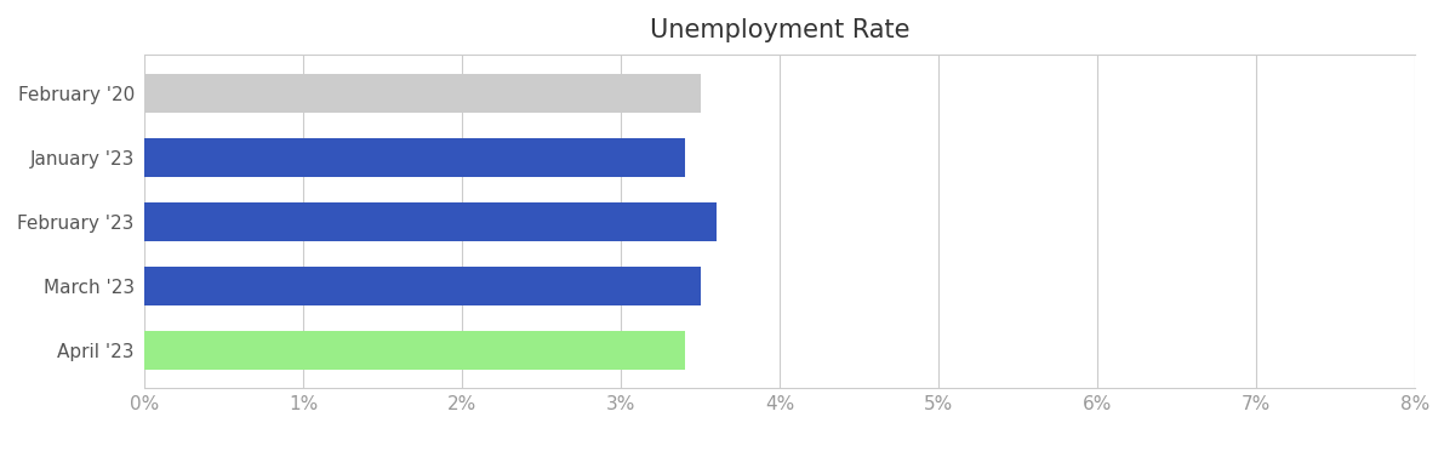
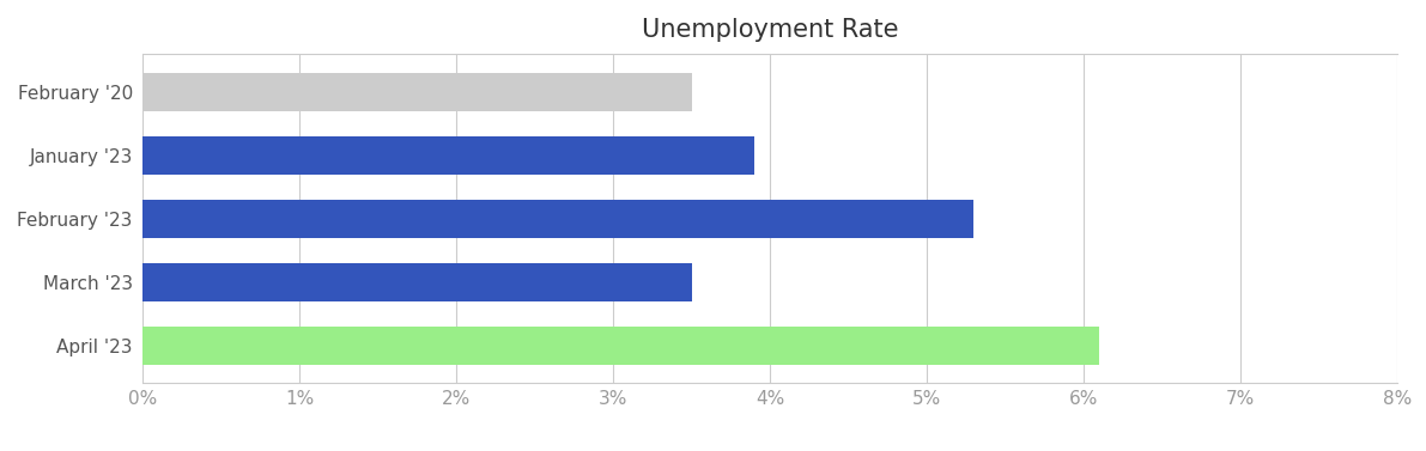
January '23: 3.4% -> 3.9%
February '23: 3.6% -> 5.3%
April '23: 3.4% -> 6.1%
